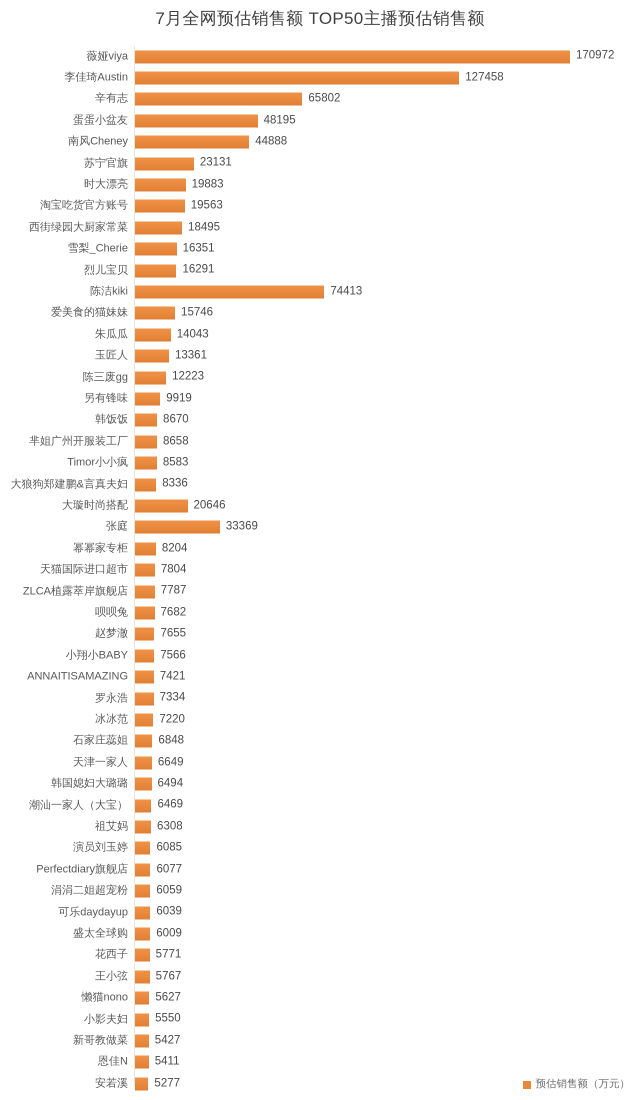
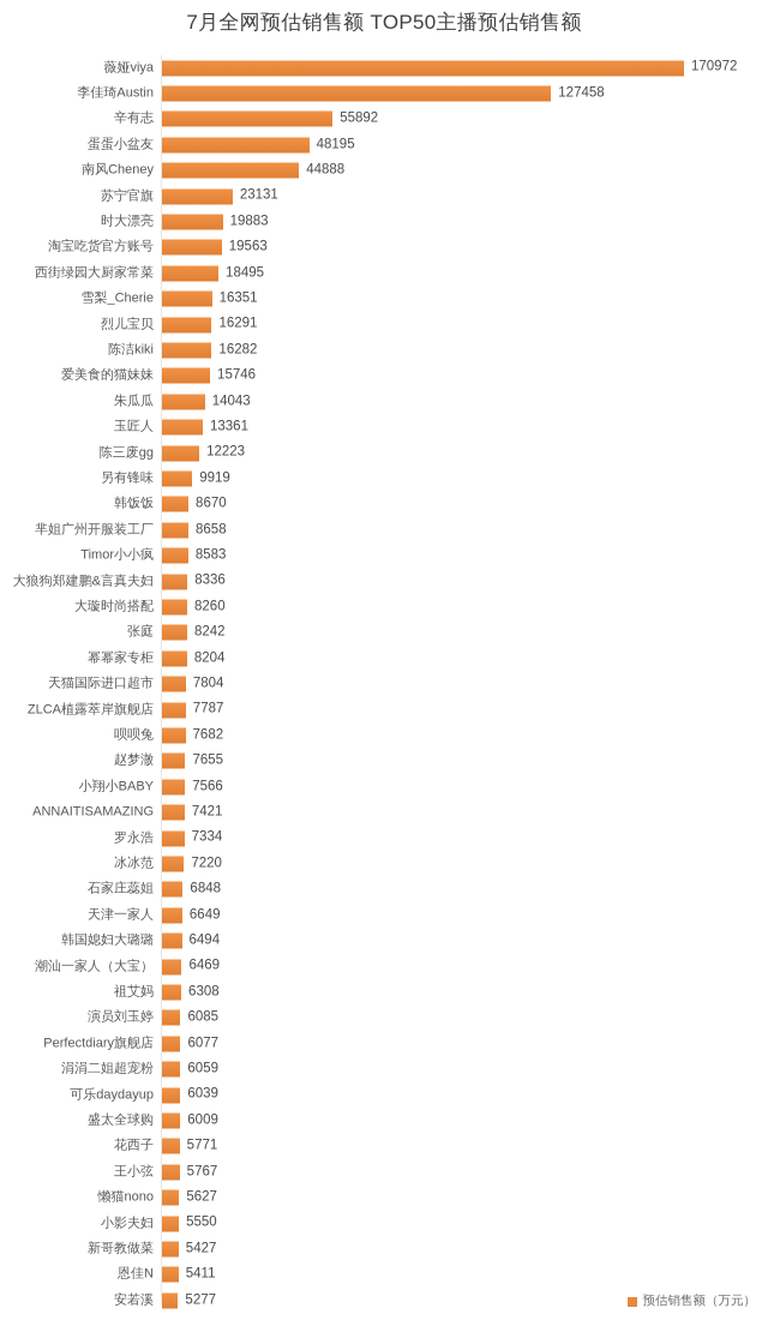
辛有志: 65802 -> 55892
陈洁kiki: 74413 -> 16282
大璇时尚搭配: 20646 -> 8260
张庭: 33369 -> 8242
